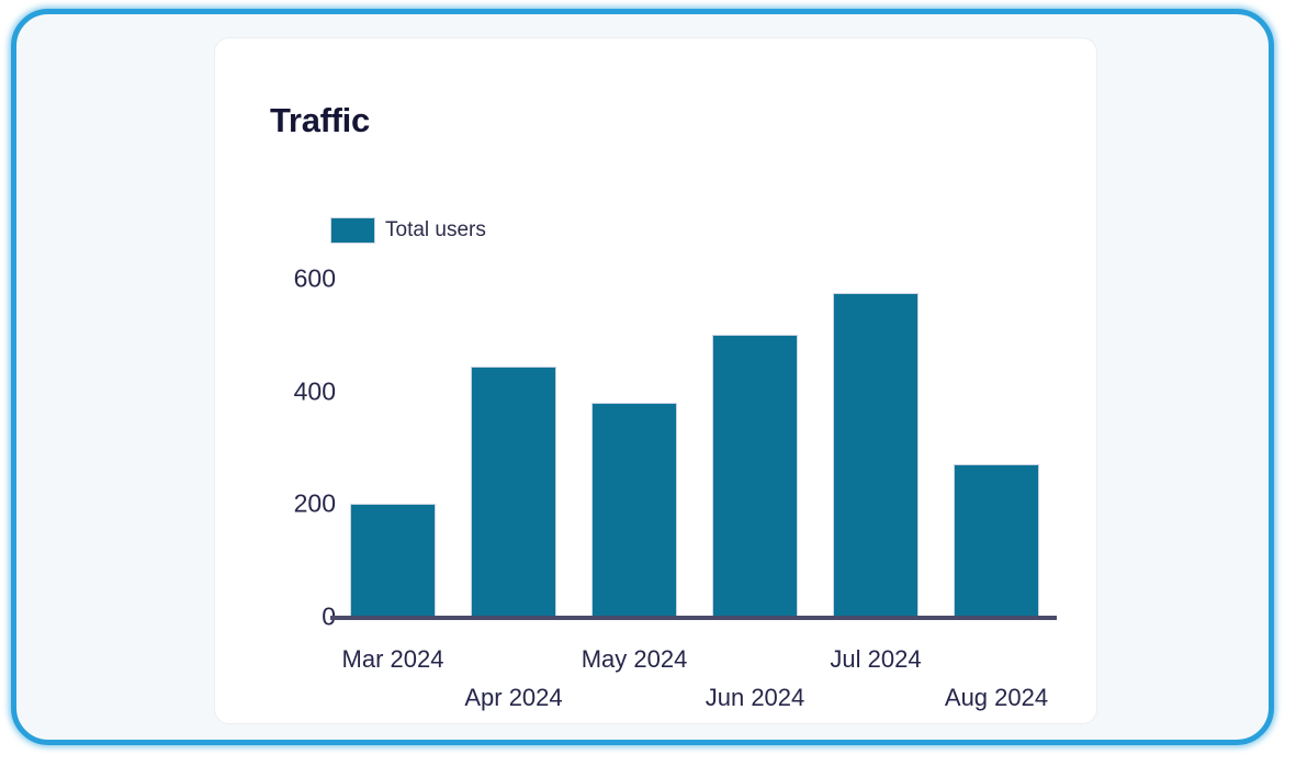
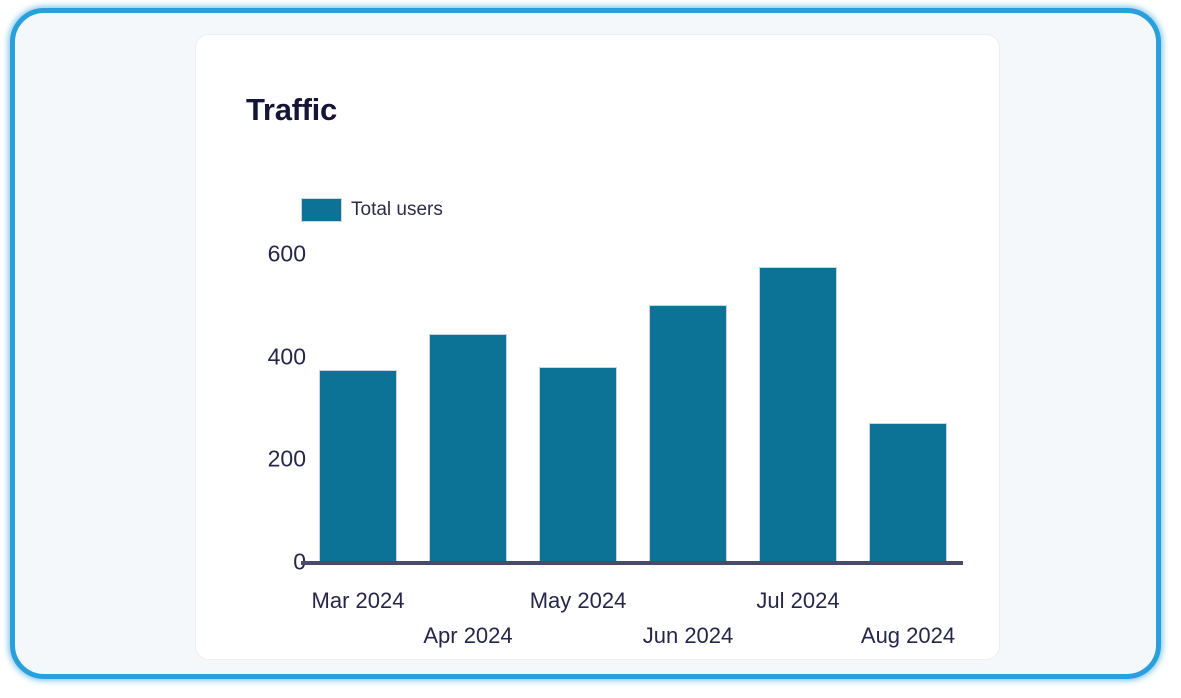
Mar 2024: 200 -> 380
